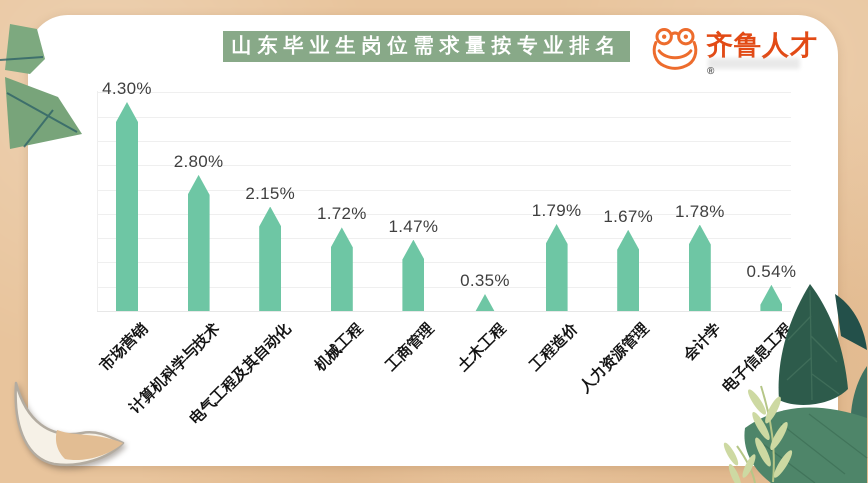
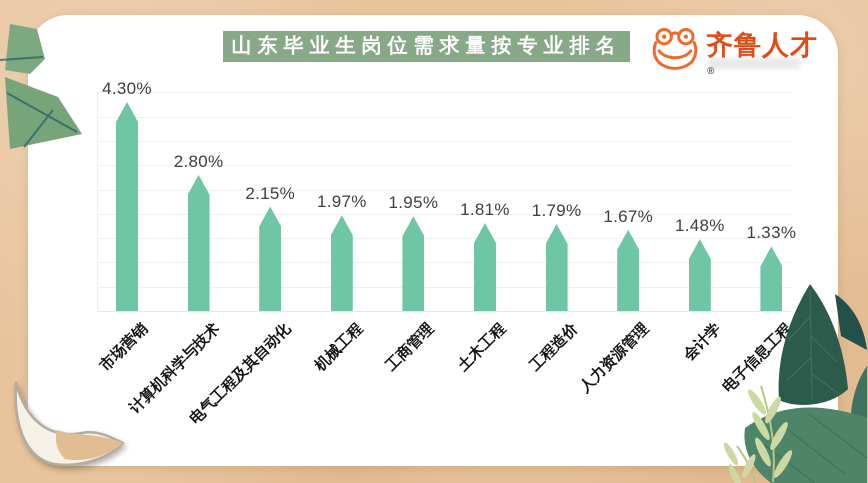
机械工程: 1.72% -> 1.97%
工商管理: 1.47% -> 1.95%
土木工程: 0.35% -> 1.81%
会计学: 1.78% -> 1.48%
电子信息工程: 0.54% -> 1.33%
